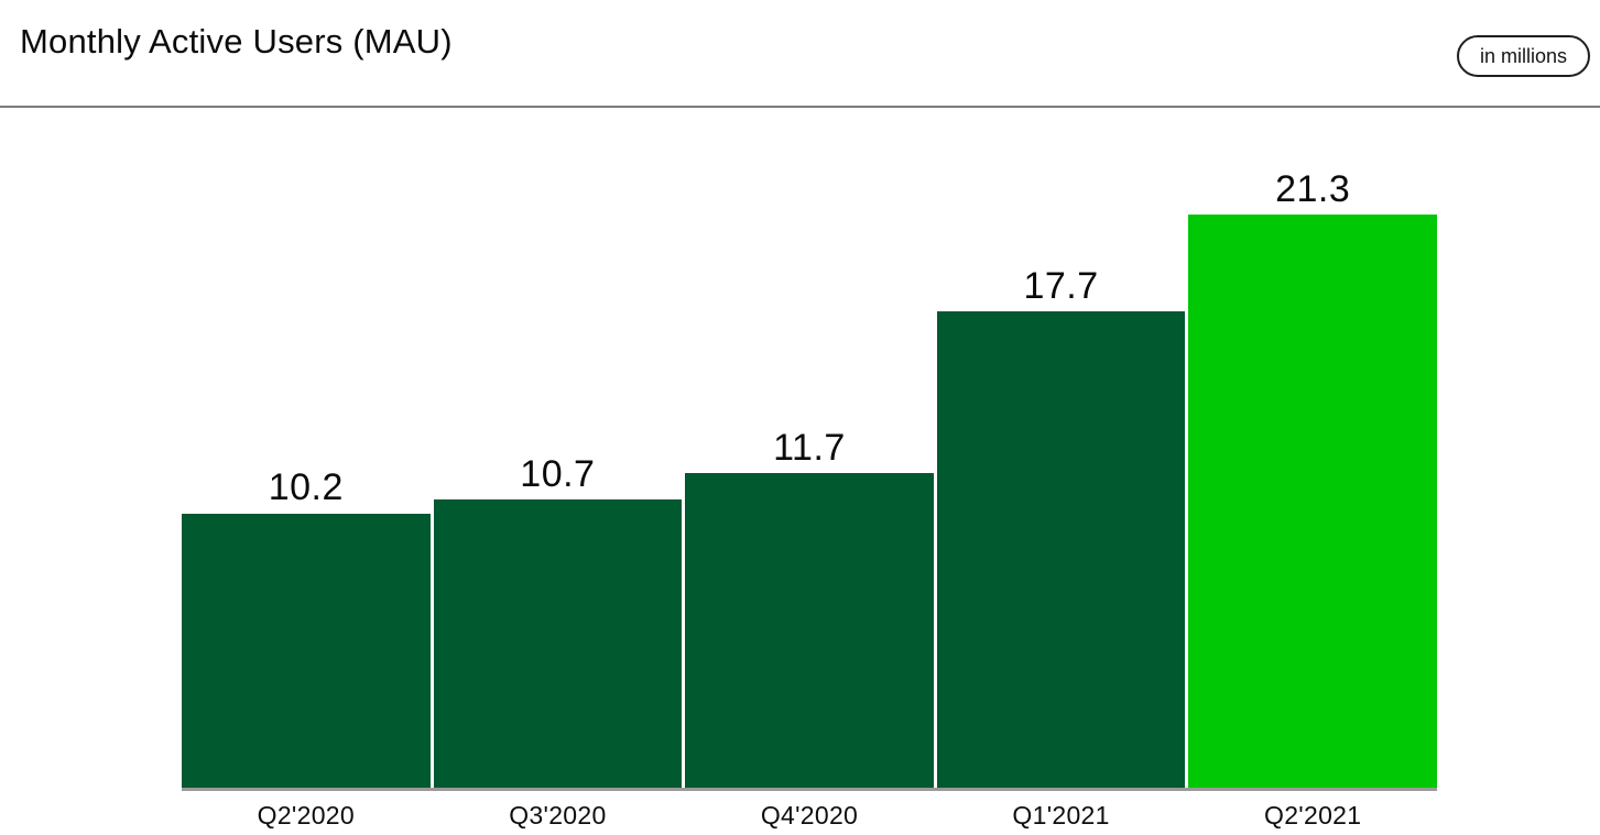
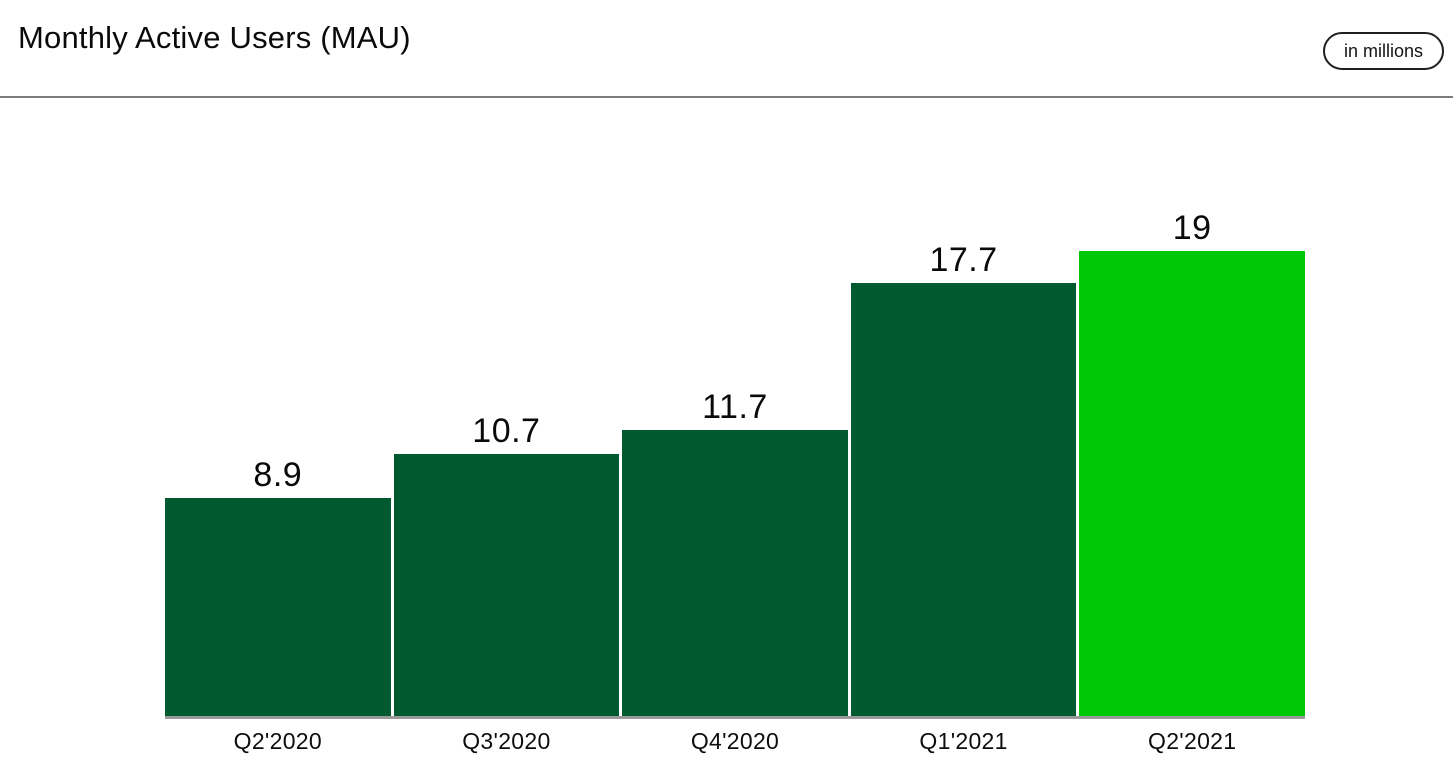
Q2'2020: 10.2 -> 8.9
Q2'2021: 21.3 -> 19
